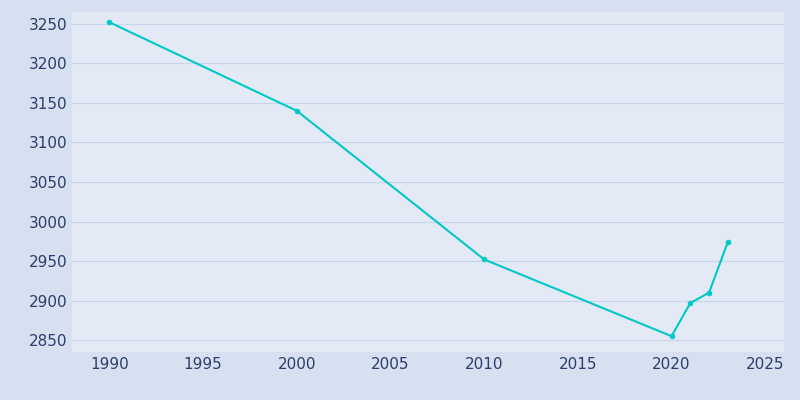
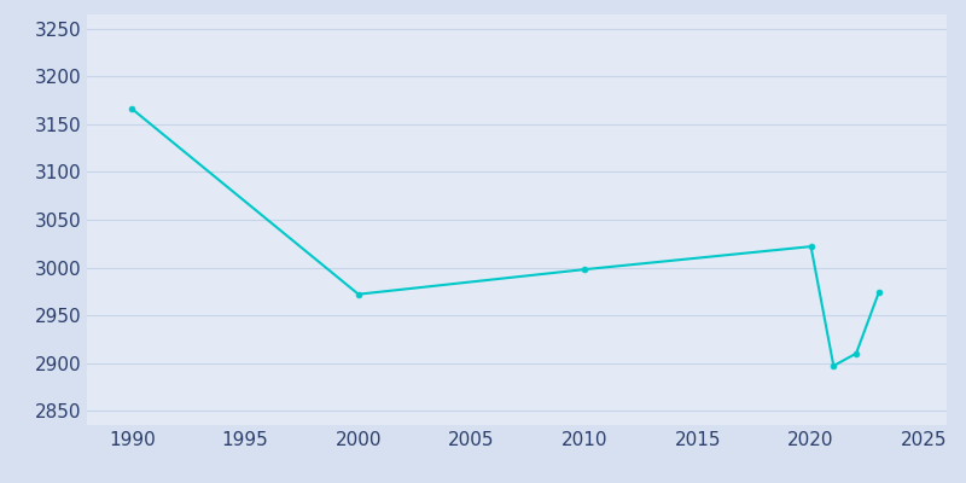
1990: 3252 -> 3166
2000: 3140 -> 2972
2010: 2952 -> 2998
2020: 2855 -> 3022
